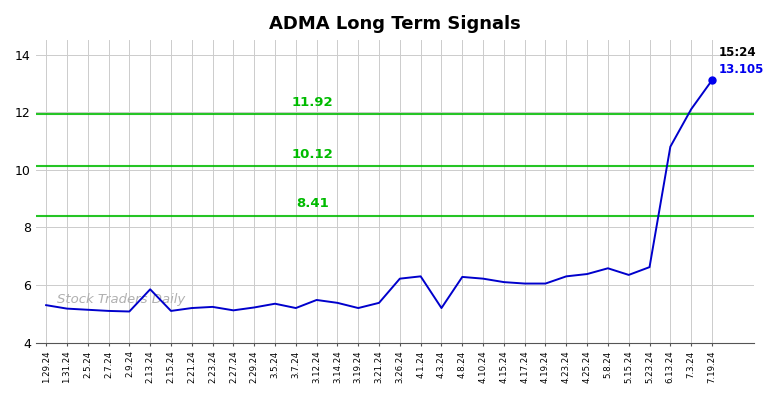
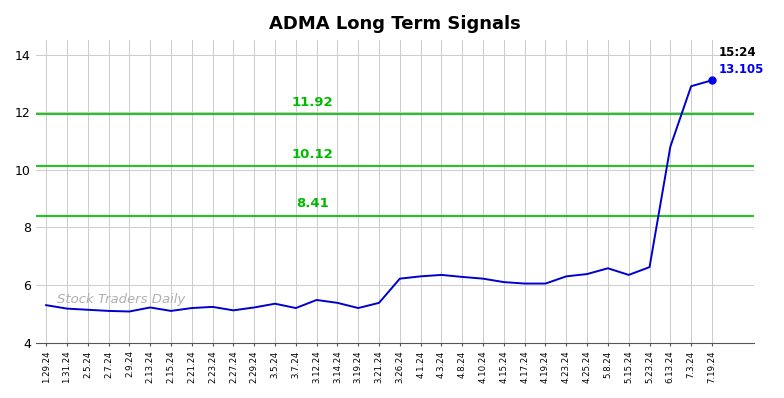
2.13.24: 5.85 -> 5.22
4.3.24: 5.20 -> 6.35
7.3.24: 12.10 -> 12.90
